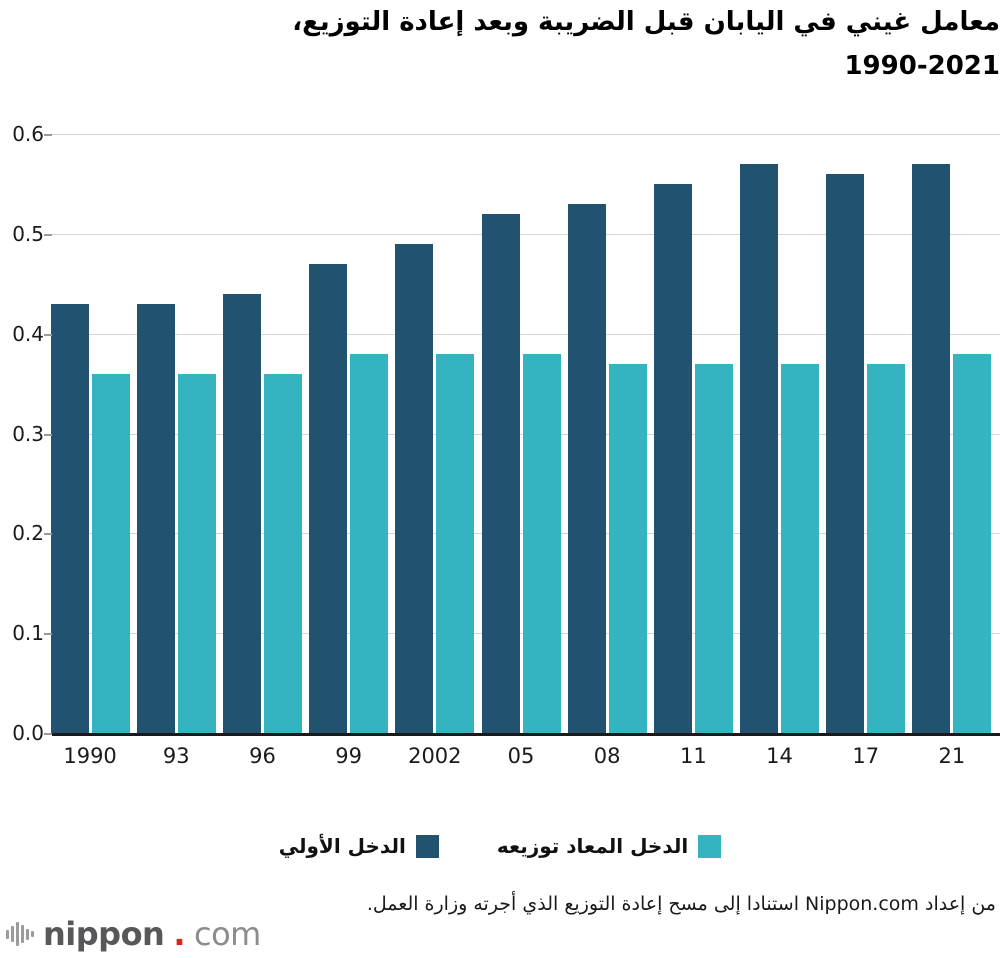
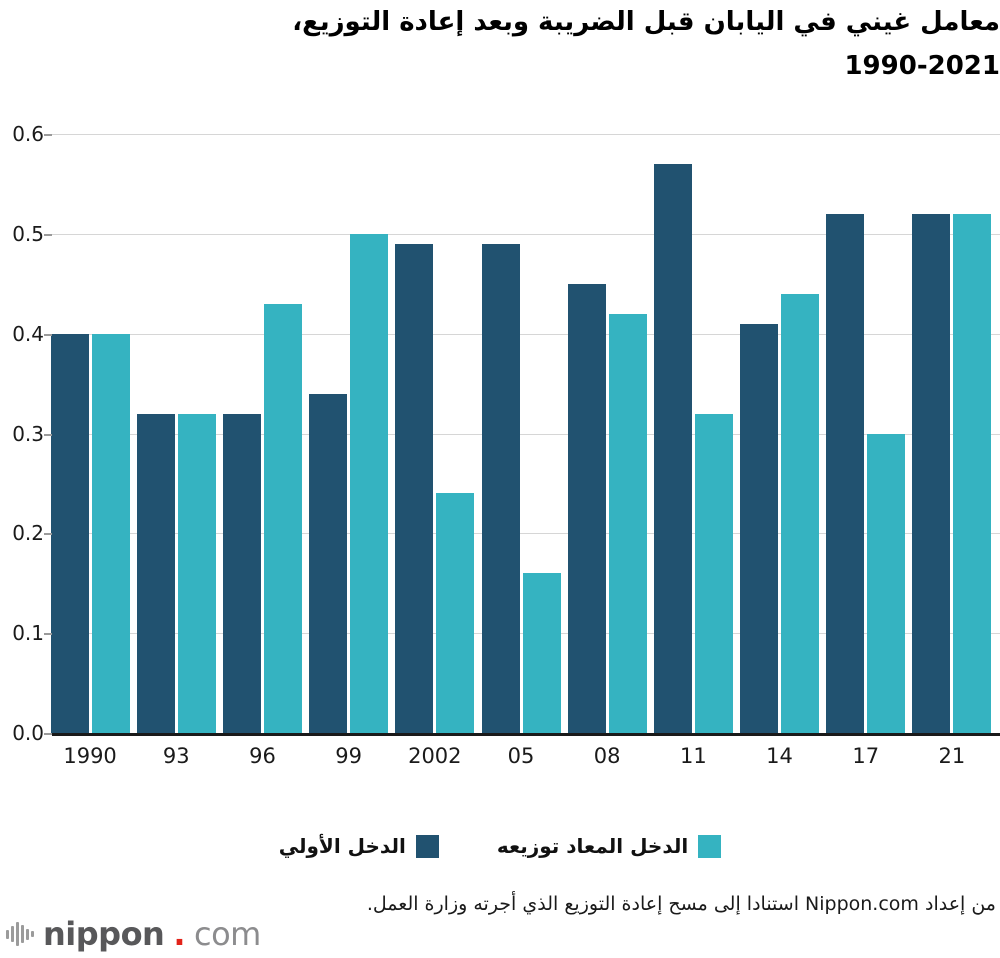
الدخل الأولي/1990: 0.43 -> 0.40
الدخل المعاد توزيعه/1990: 0.36 -> 0.40
الدخل الأولي/93: 0.43 -> 0.32
الدخل المعاد توزيعه/93: 0.36 -> 0.32
الدخل الأولي/96: 0.44 -> 0.32
الدخل المعاد توزيعه/96: 0.36 -> 0.43
الدخل الأولي/99: 0.47 -> 0.34
الدخل المعاد توزيعه/99: 0.38 -> 0.50
الدخل المعاد توزيعه/2002: 0.38 -> 0.24
الدخل الأولي/05: 0.52 -> 0.49
الدخل المعاد توزيعه/05: 0.38 -> 0.16
الدخل الأولي/08: 0.53 -> 0.45
الدخل المعاد توزيعه/08: 0.37 -> 0.42
الدخل الأولي/11: 0.55 -> 0.57
الدخل المعاد توزيعه/11: 0.37 -> 0.32
الدخل الأولي/14: 0.57 -> 0.41
الدخل المعاد توزيعه/14: 0.37 -> 0.44
الدخل الأولي/17: 0.56 -> 0.52
الدخل المعاد توزيعه/17: 0.37 -> 0.30
الدخل الأولي/21: 0.57 -> 0.52
الدخل المعاد توزيعه/21: 0.38 -> 0.52
